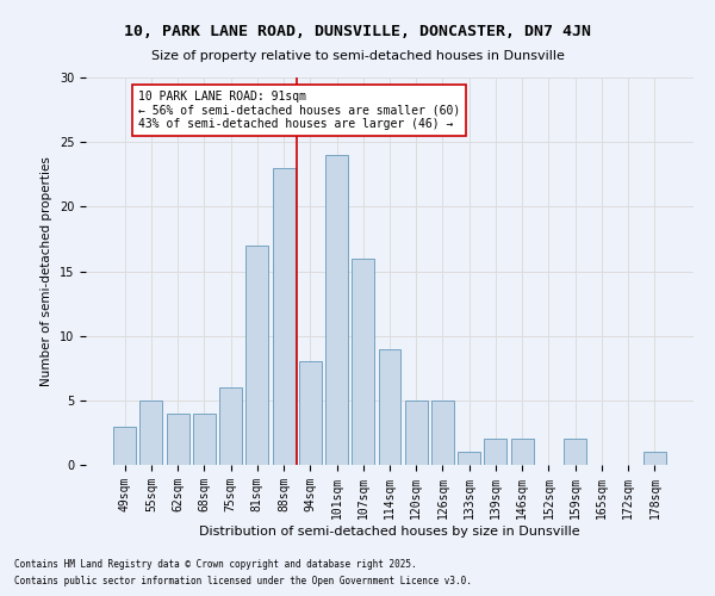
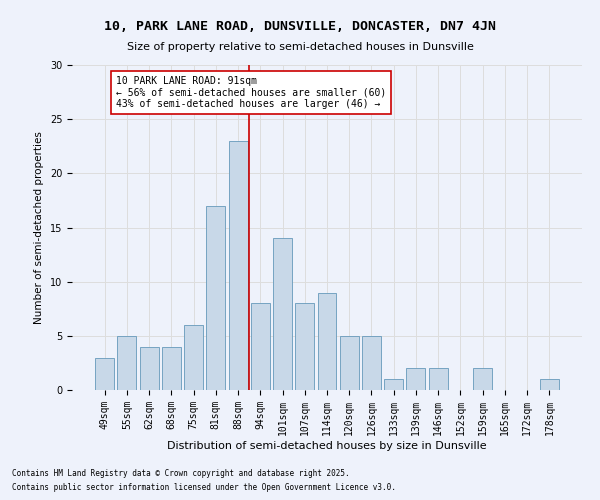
101sqm: 24 -> 14
107sqm: 16 -> 8
